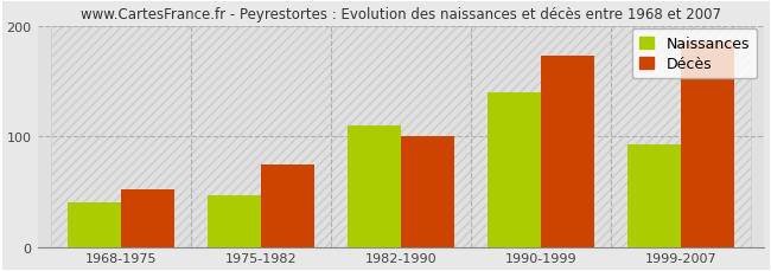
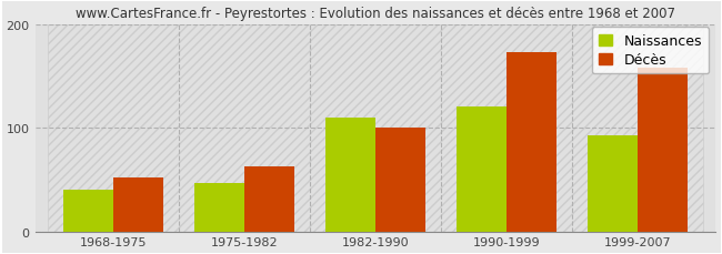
Décès/1975-1982: 74 -> 63
Naissances/1990-1999: 140 -> 120
Décès/1999-2007: 186 -> 158
